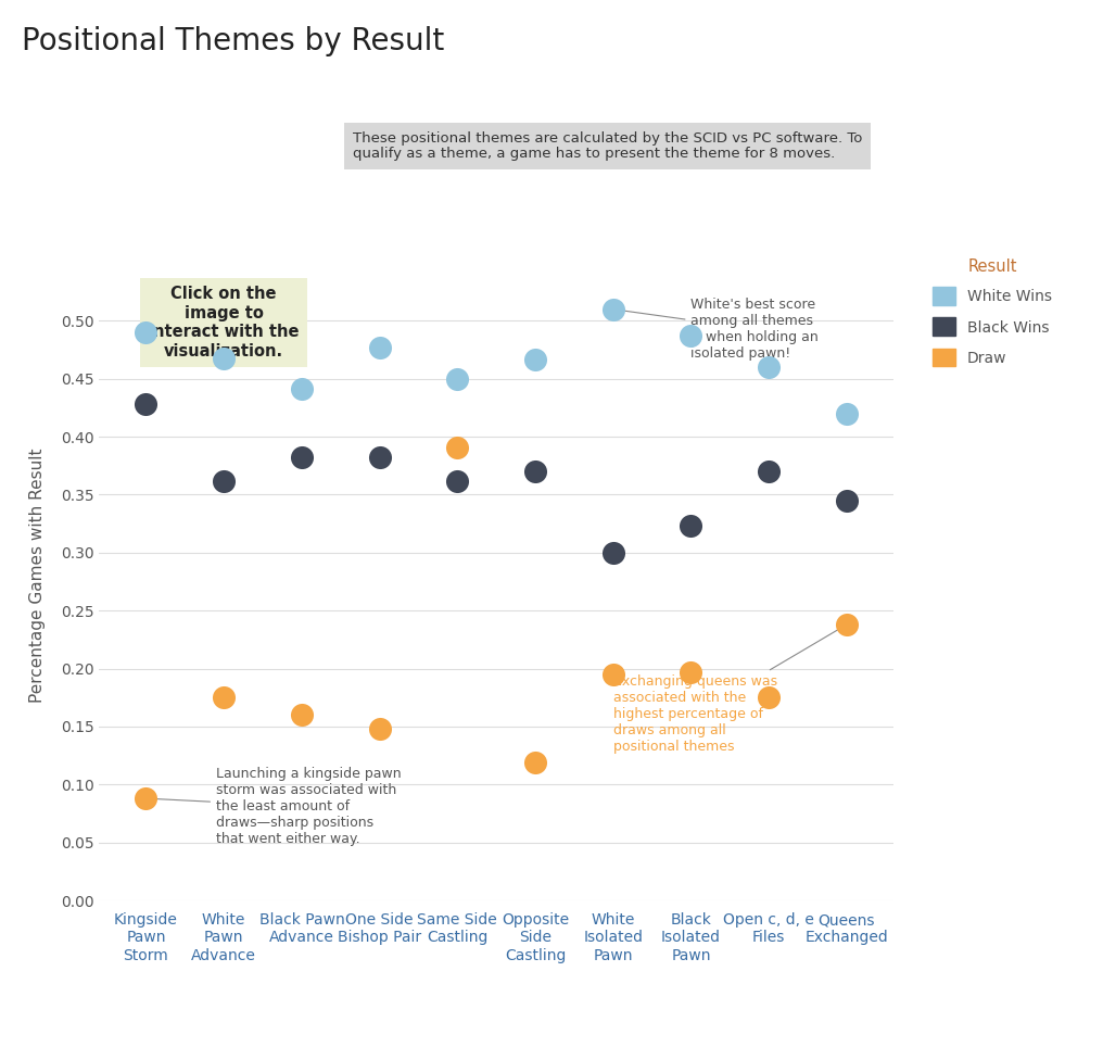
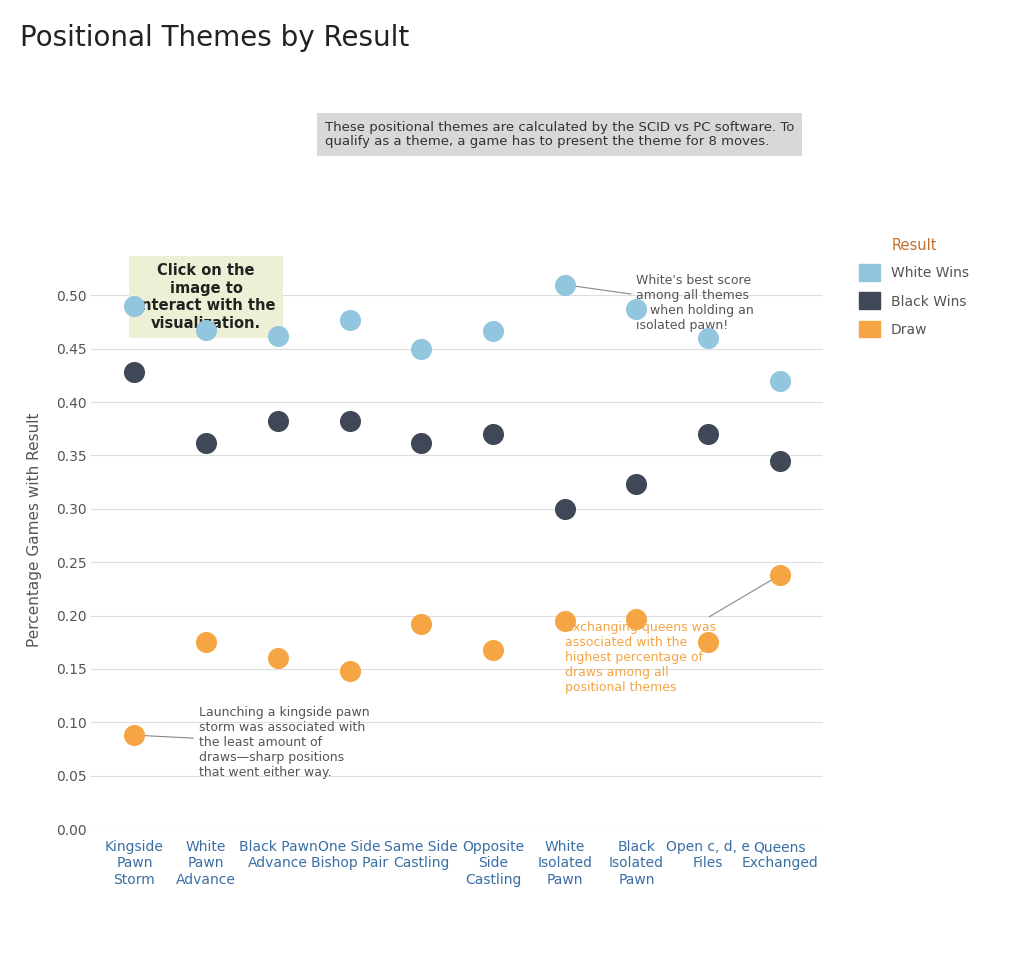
White Wins/Black Pawn Advance: 0.441 -> 0.462
Draw/Same Side Castling: 0.391 -> 0.192
Draw/Opposite Side Castling: 0.119 -> 0.168
